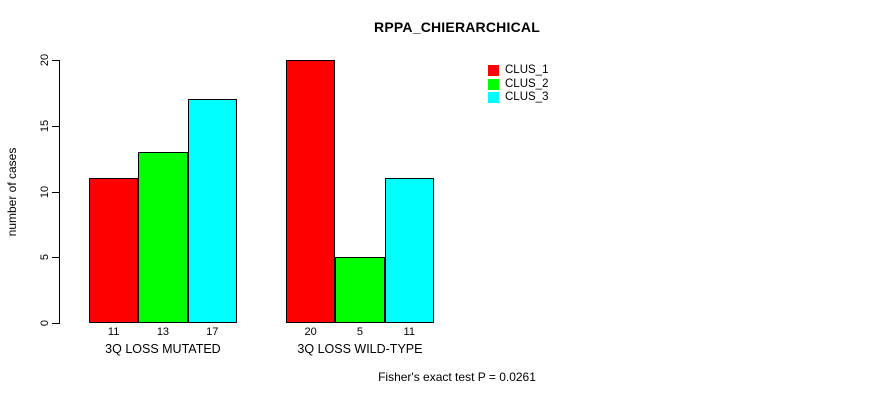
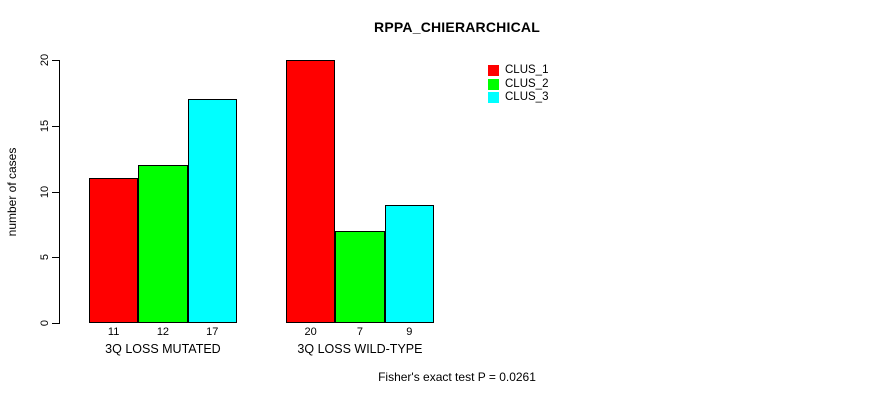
CLUS_2/3Q LOSS MUTATED: 13 -> 12
CLUS_2/3Q LOSS WILD-TYPE: 5 -> 7
CLUS_3/3Q LOSS WILD-TYPE: 11 -> 9
